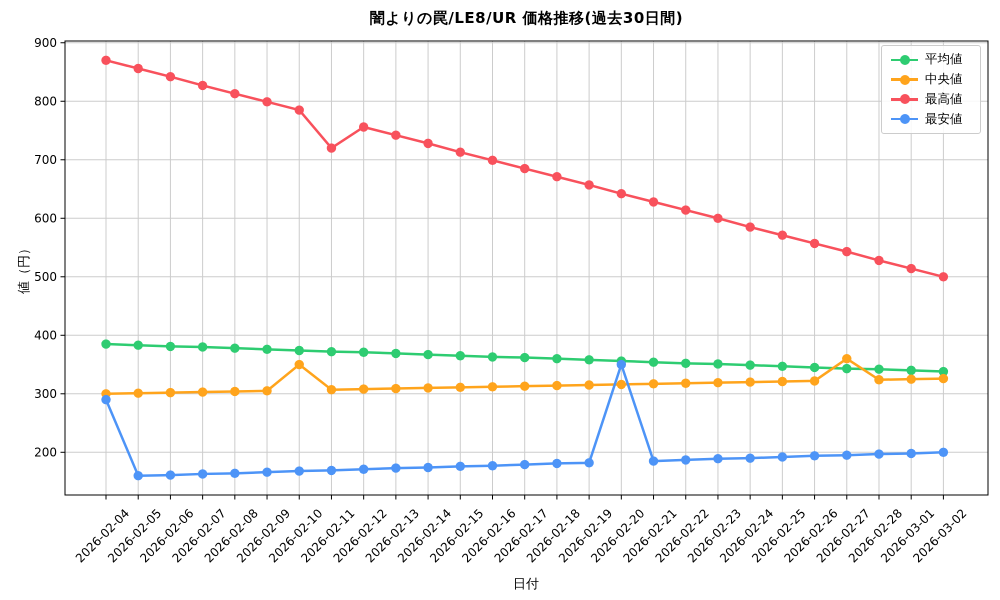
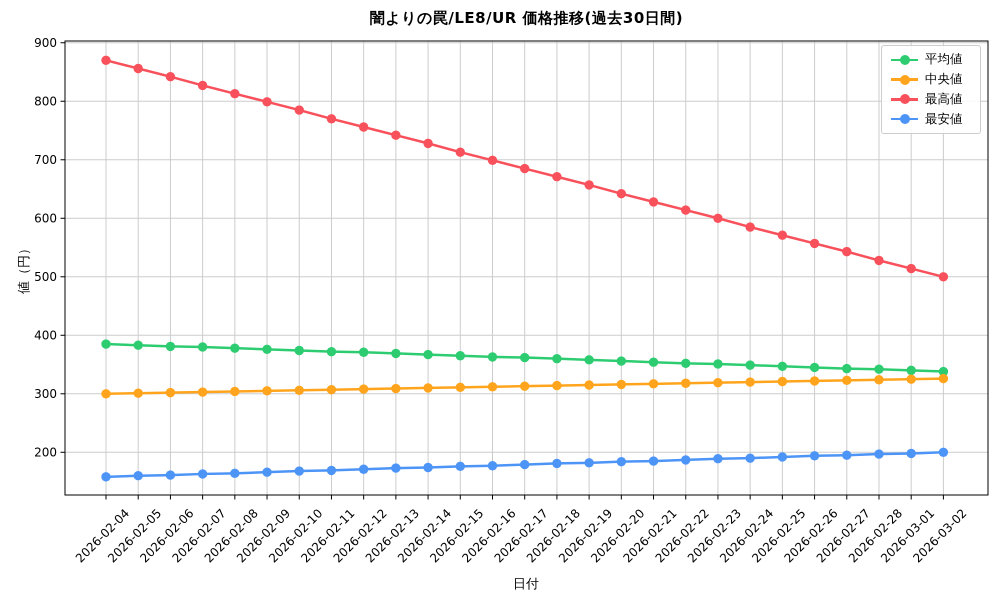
最安値/2026-02-04: 290 -> 160
中央値/2026-02-10: 350 -> 310
最高値/2026-02-11: 720 -> 770
最安値/2026-02-20: 350 -> 180
中央値/2026-02-27: 360 -> 320
